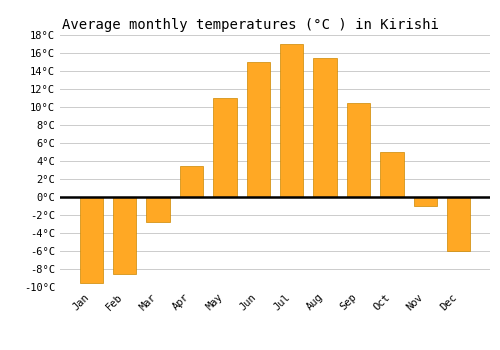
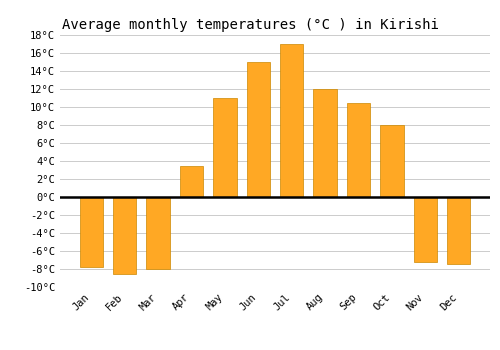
Jan: -9.5°C -> -7.8°C
Mar: -2.8°C -> -8.0°C
Aug: 15.5°C -> 12.0°C
Oct: 5.0°C -> 8.0°C
Nov: -1.0°C -> -7.2°C
Dec: -6.0°C -> -7.4°C
